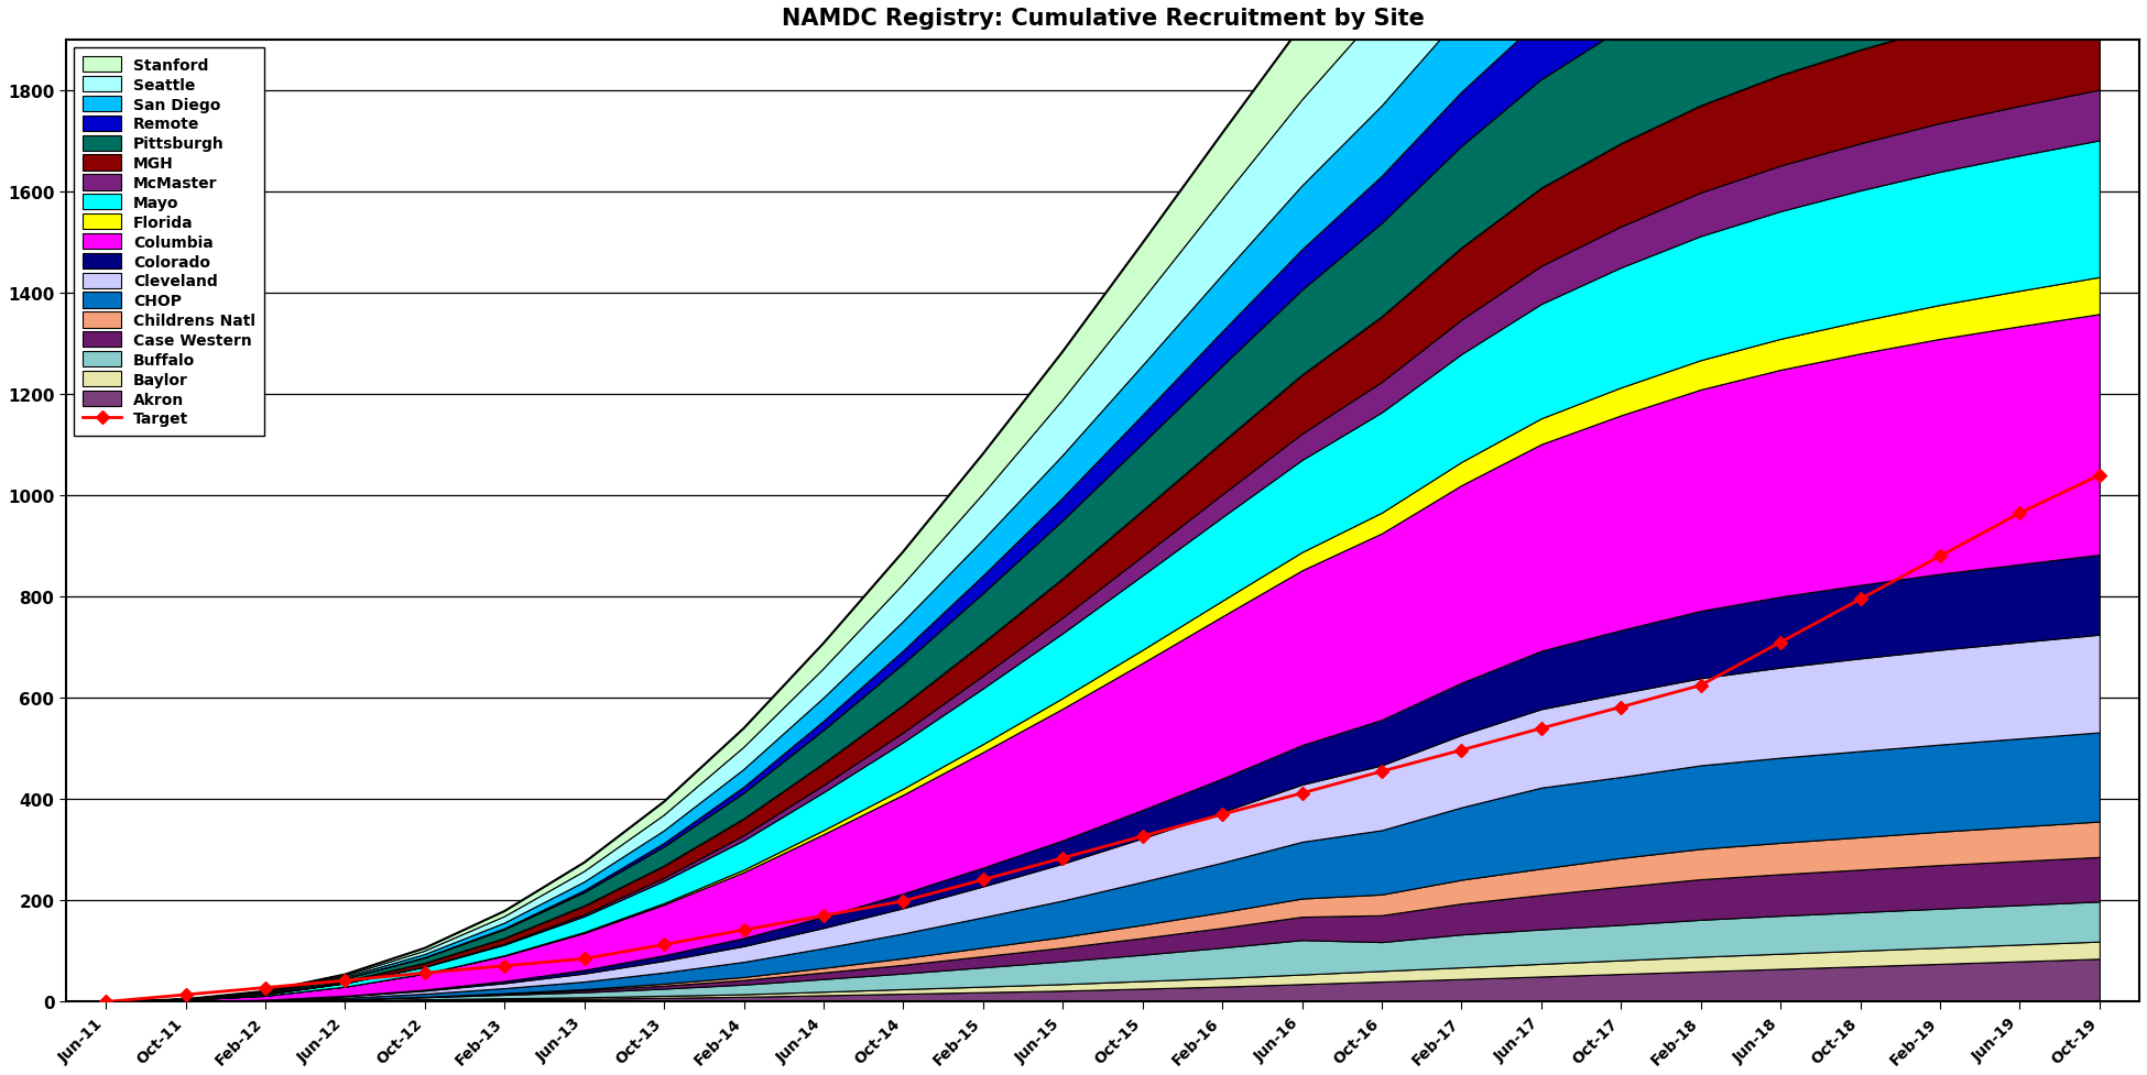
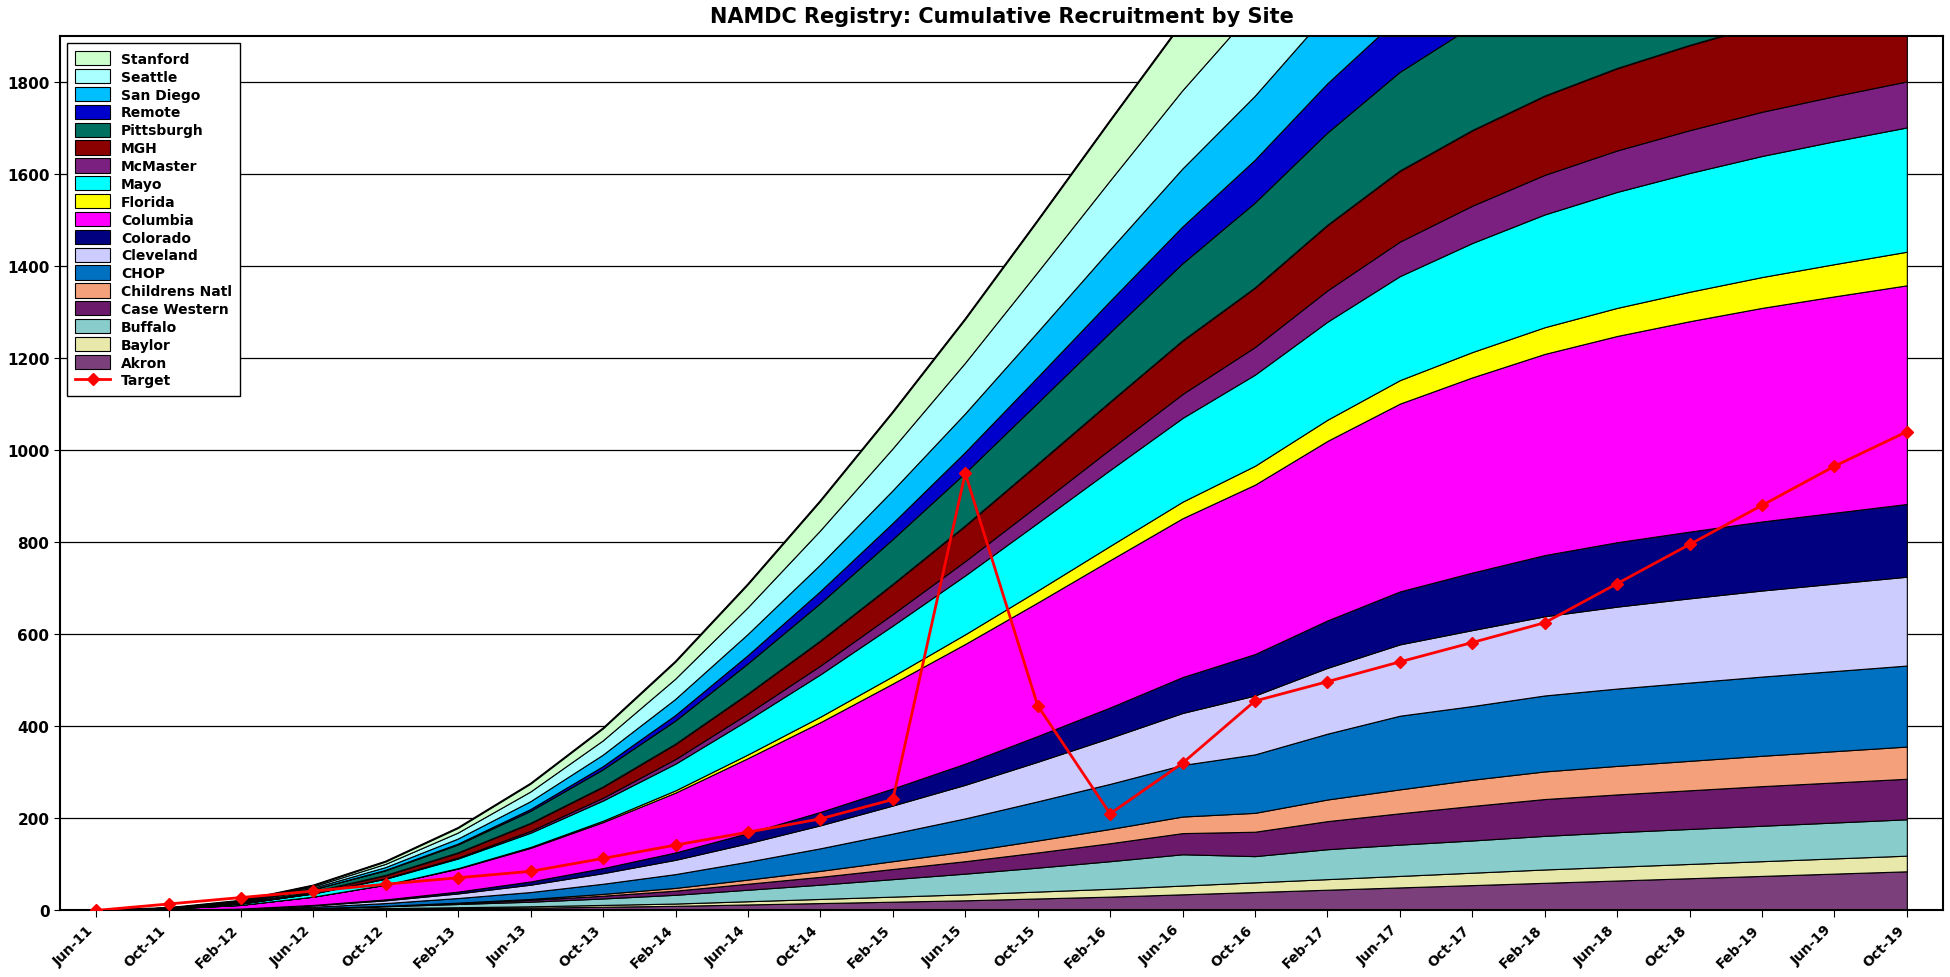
Target/Jun-15: 284 -> 950
Target/Oct-15: 327 -> 445
Target/Feb-16: 370 -> 210
Target/Jun-16: 412 -> 320
